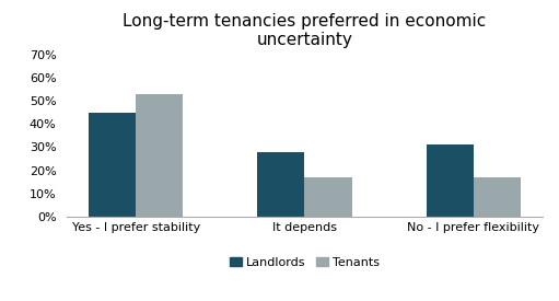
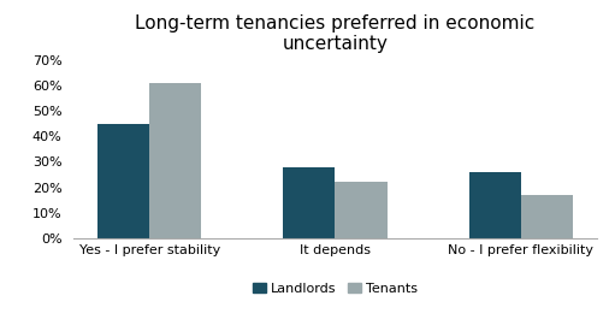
Tenants/Yes - I prefer stability: 53% -> 61%
Tenants/It depends: 17% -> 22%
Landlords/No - I prefer flexibility: 31% -> 26%
